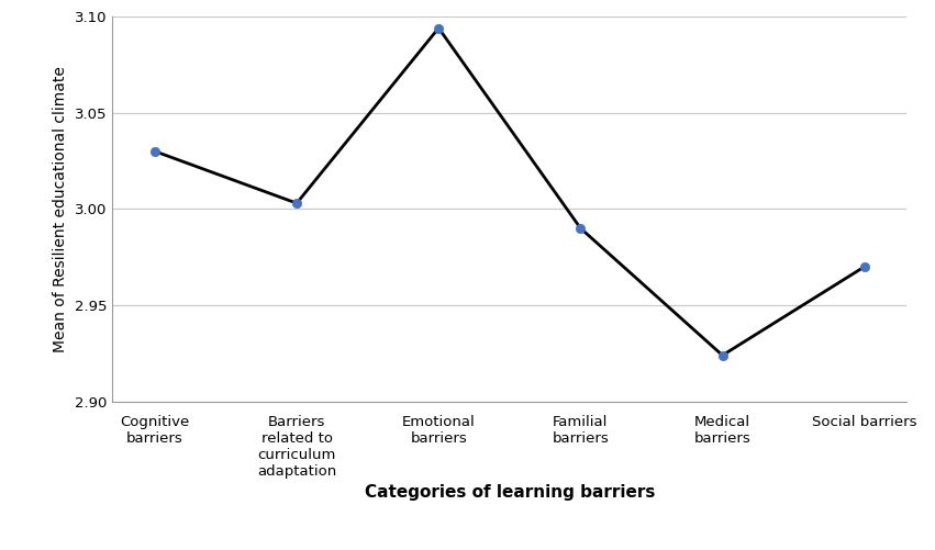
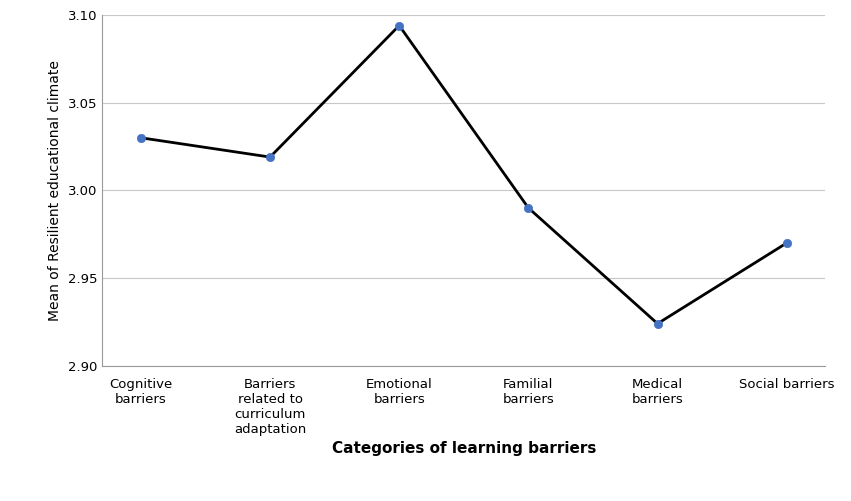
Barriers related to curriculum adaptation: 3.003 -> 3.019
